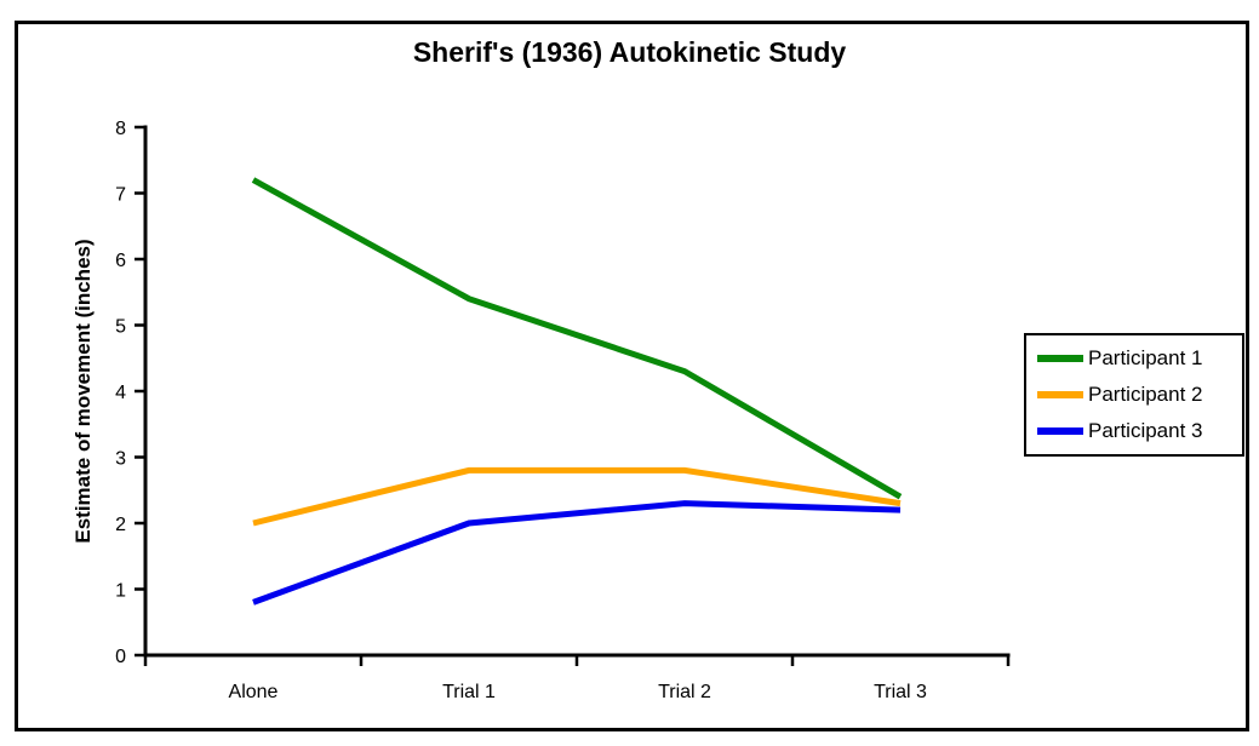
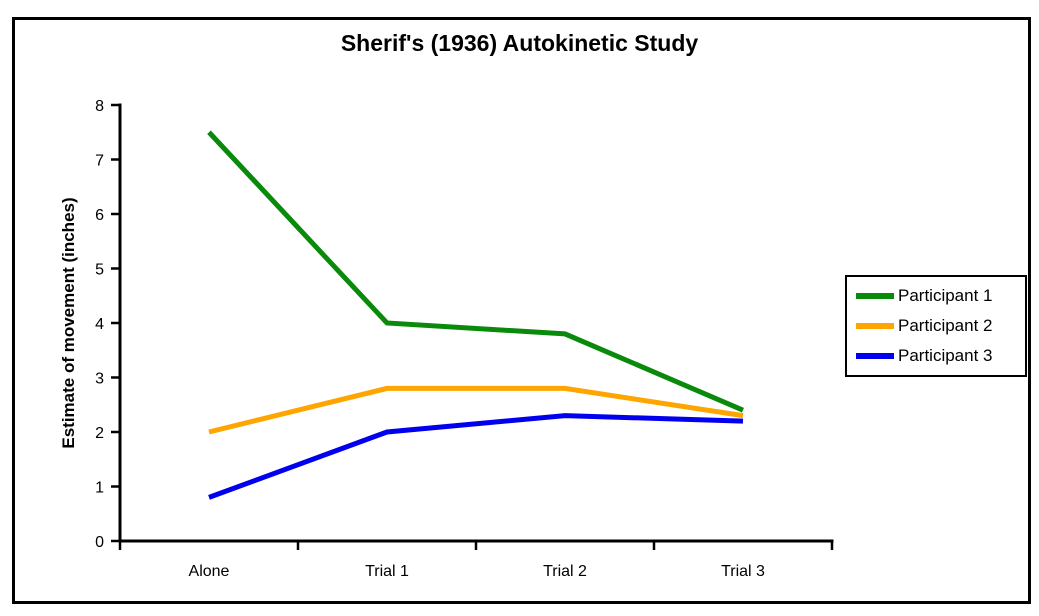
Participant 1/Alone: 7.2 -> 7.5
Participant 1/Trial 1: 5.4 -> 4.0
Participant 1/Trial 2: 4.3 -> 3.8
